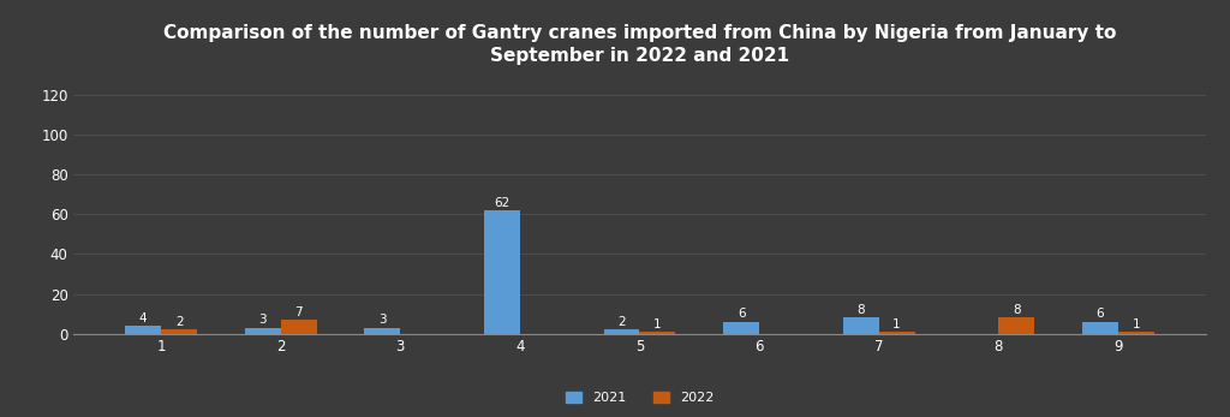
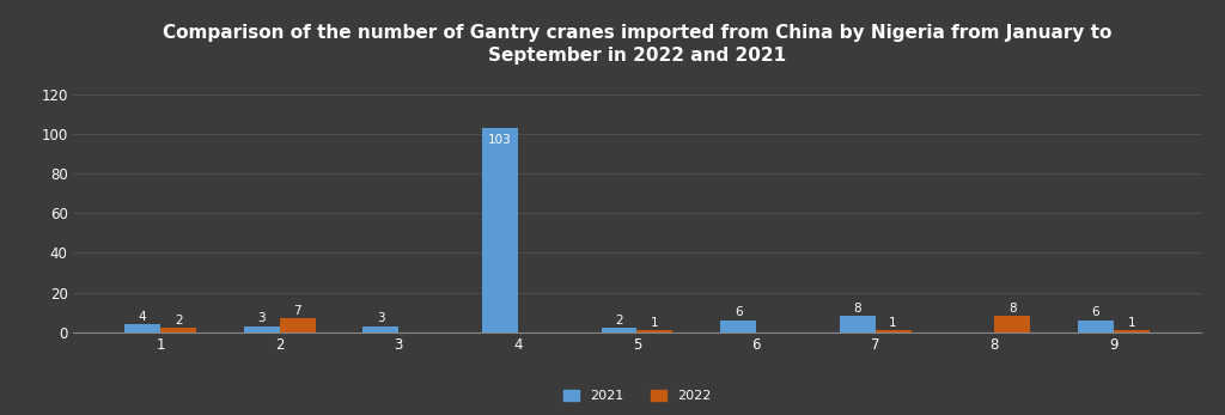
2021/4: 62 -> 103
